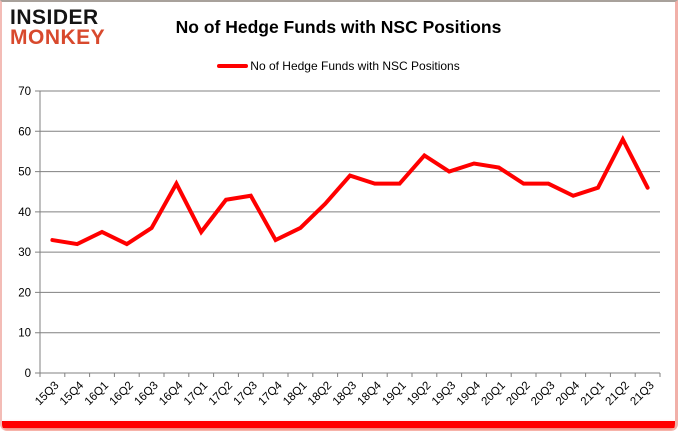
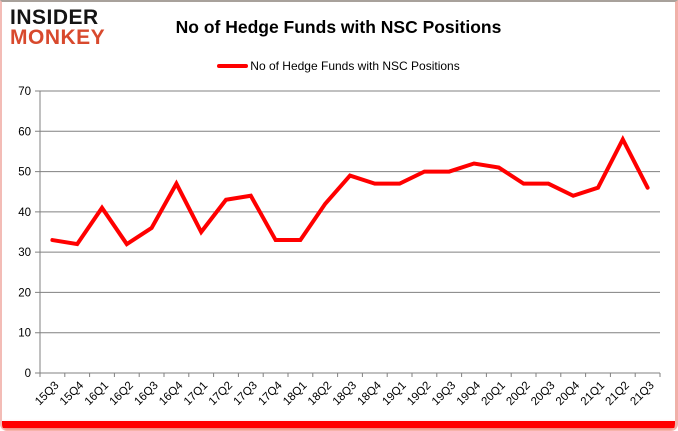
16Q1: 35 -> 41
18Q1: 36 -> 33
19Q2: 54 -> 50
